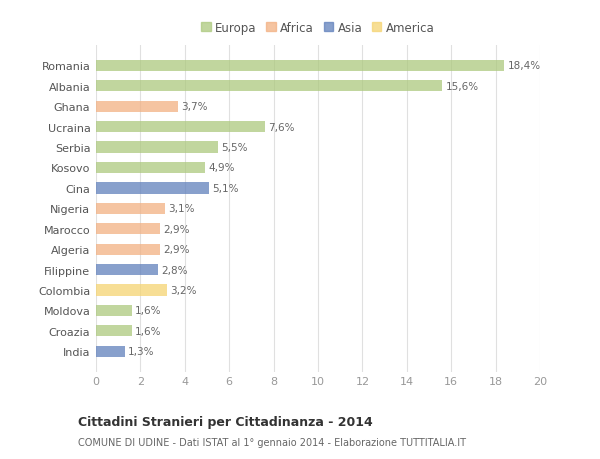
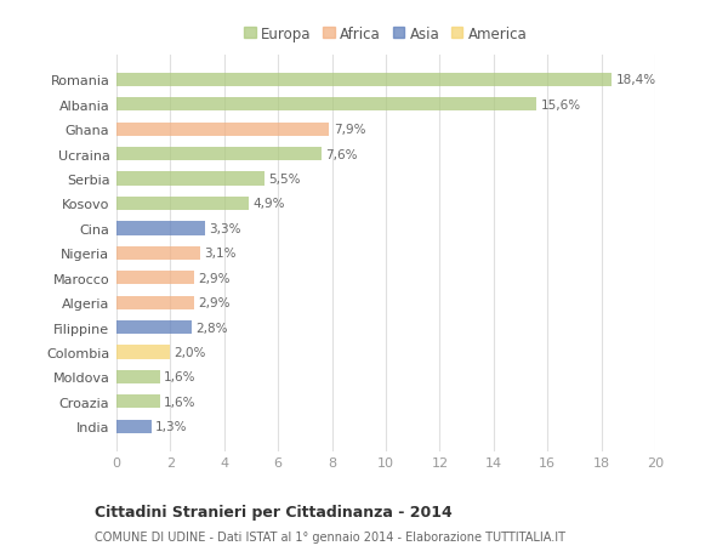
Ghana: 3,7% -> 7,9%
Cina: 5,1% -> 3,3%
Colombia: 3,2% -> 2,0%
